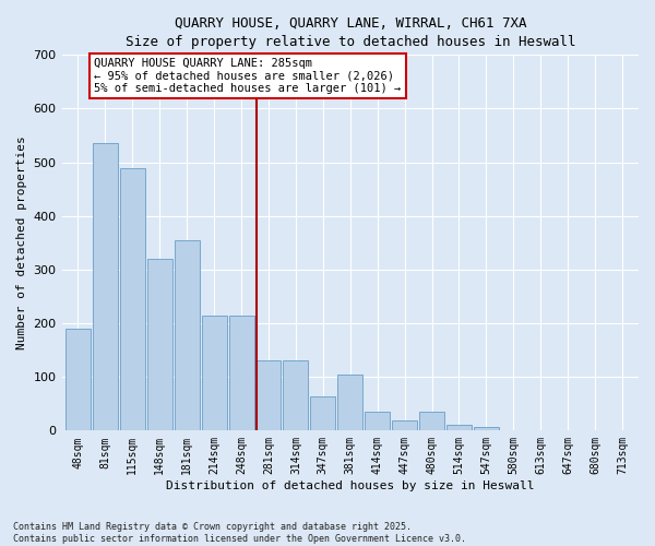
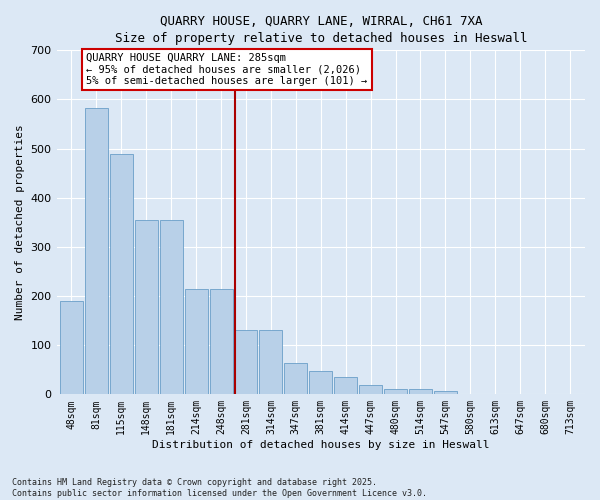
81sqm: 535 -> 583
148sqm: 320 -> 355
381sqm: 105 -> 47
480sqm: 35 -> 10
